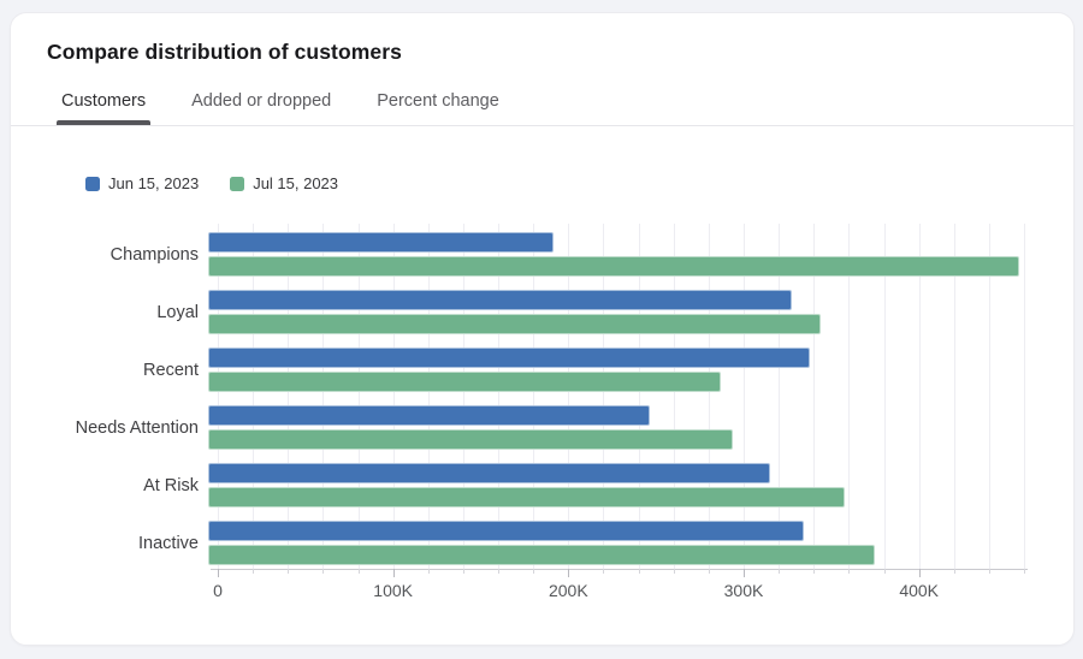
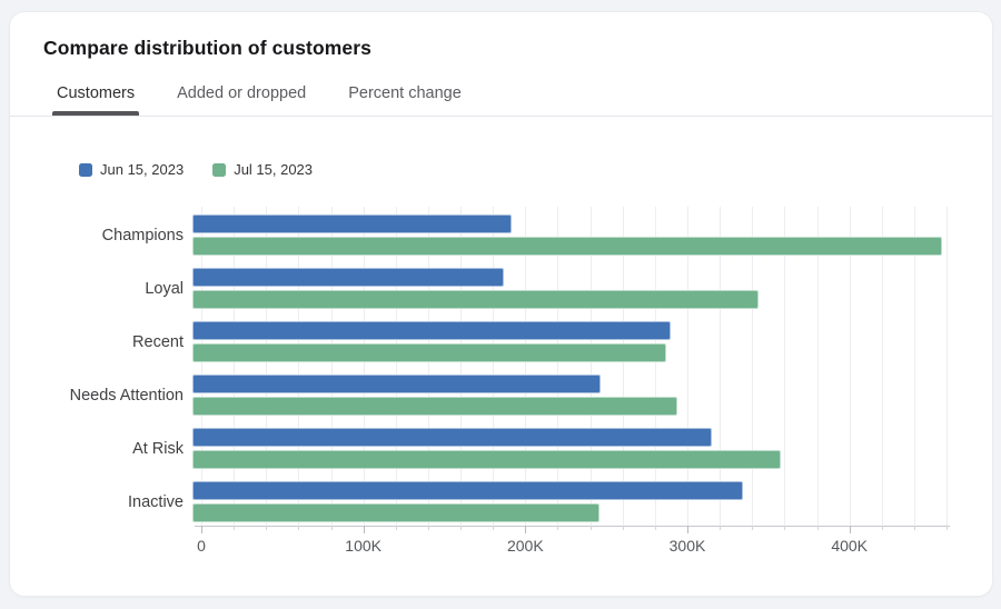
Jun 15, 2023/Loyal: 329K -> 190K
Jun 15, 2023/Recent: 339K -> 292K
Jul 15, 2023/Inactive: 376K -> 248K
